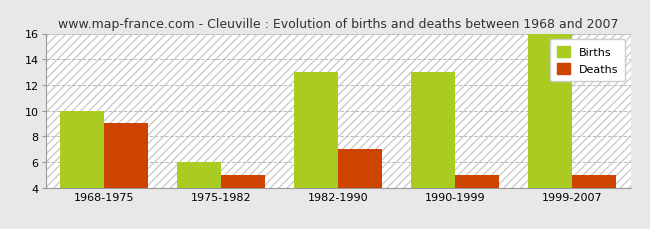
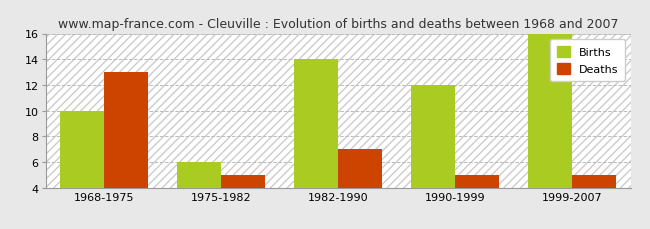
Deaths/1968-1975: 9 -> 13
Births/1982-1990: 13 -> 14
Births/1990-1999: 13 -> 12
